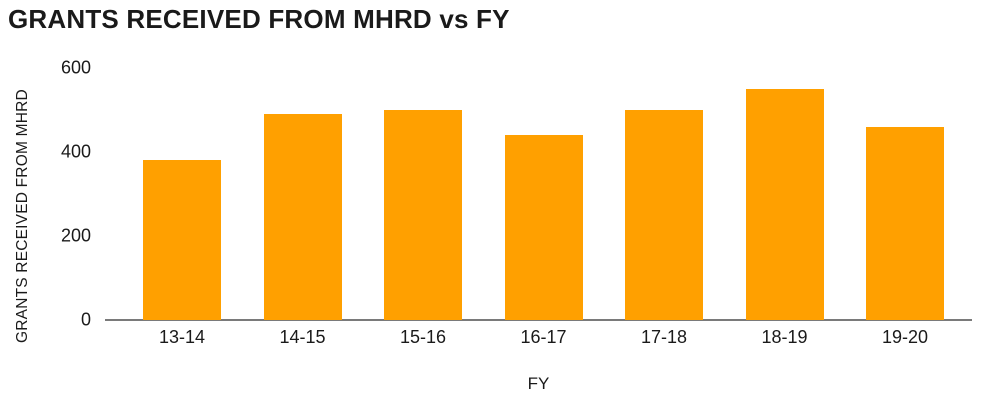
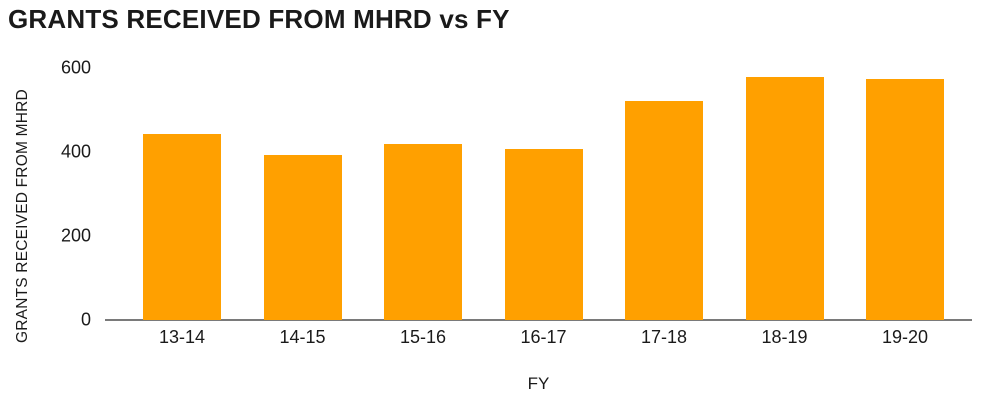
13-14: 380 -> 440
14-15: 490 -> 390
15-16: 500 -> 420
16-17: 440 -> 410
17-18: 500 -> 520
18-19: 550 -> 580
19-20: 460 -> 570
